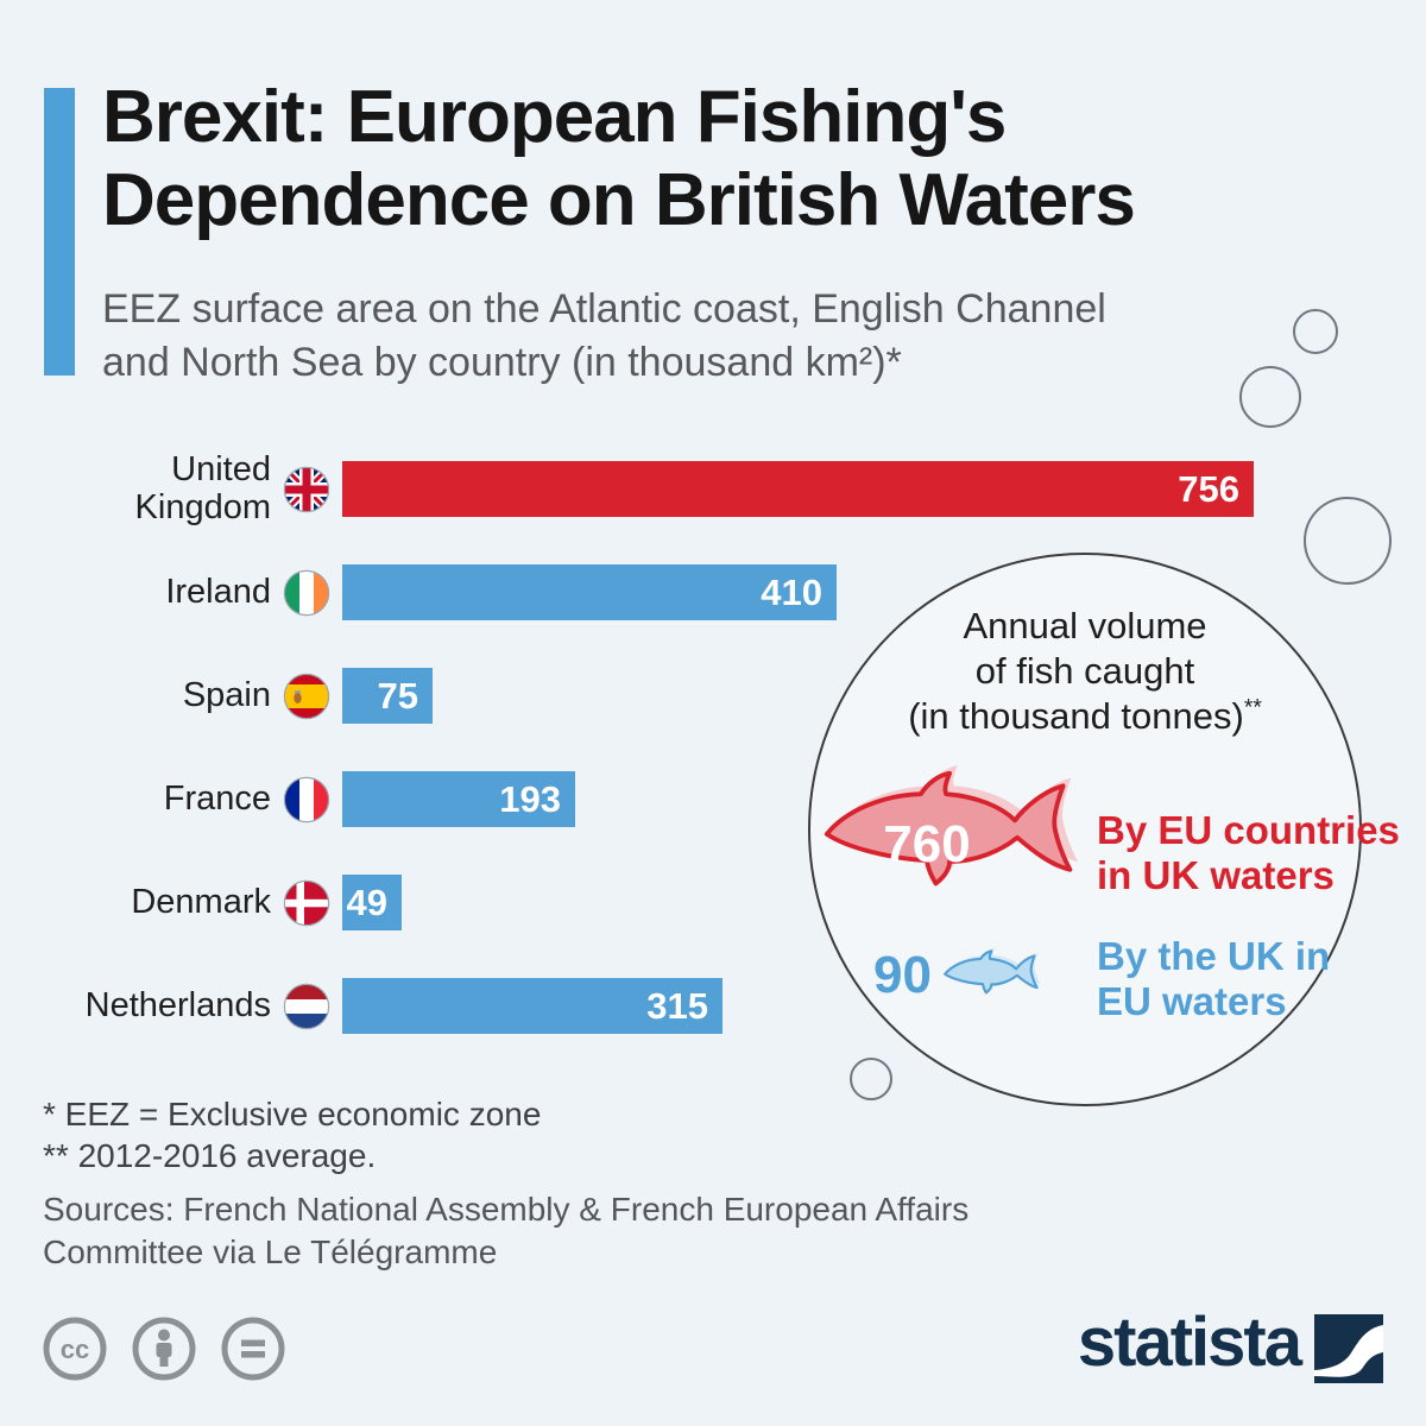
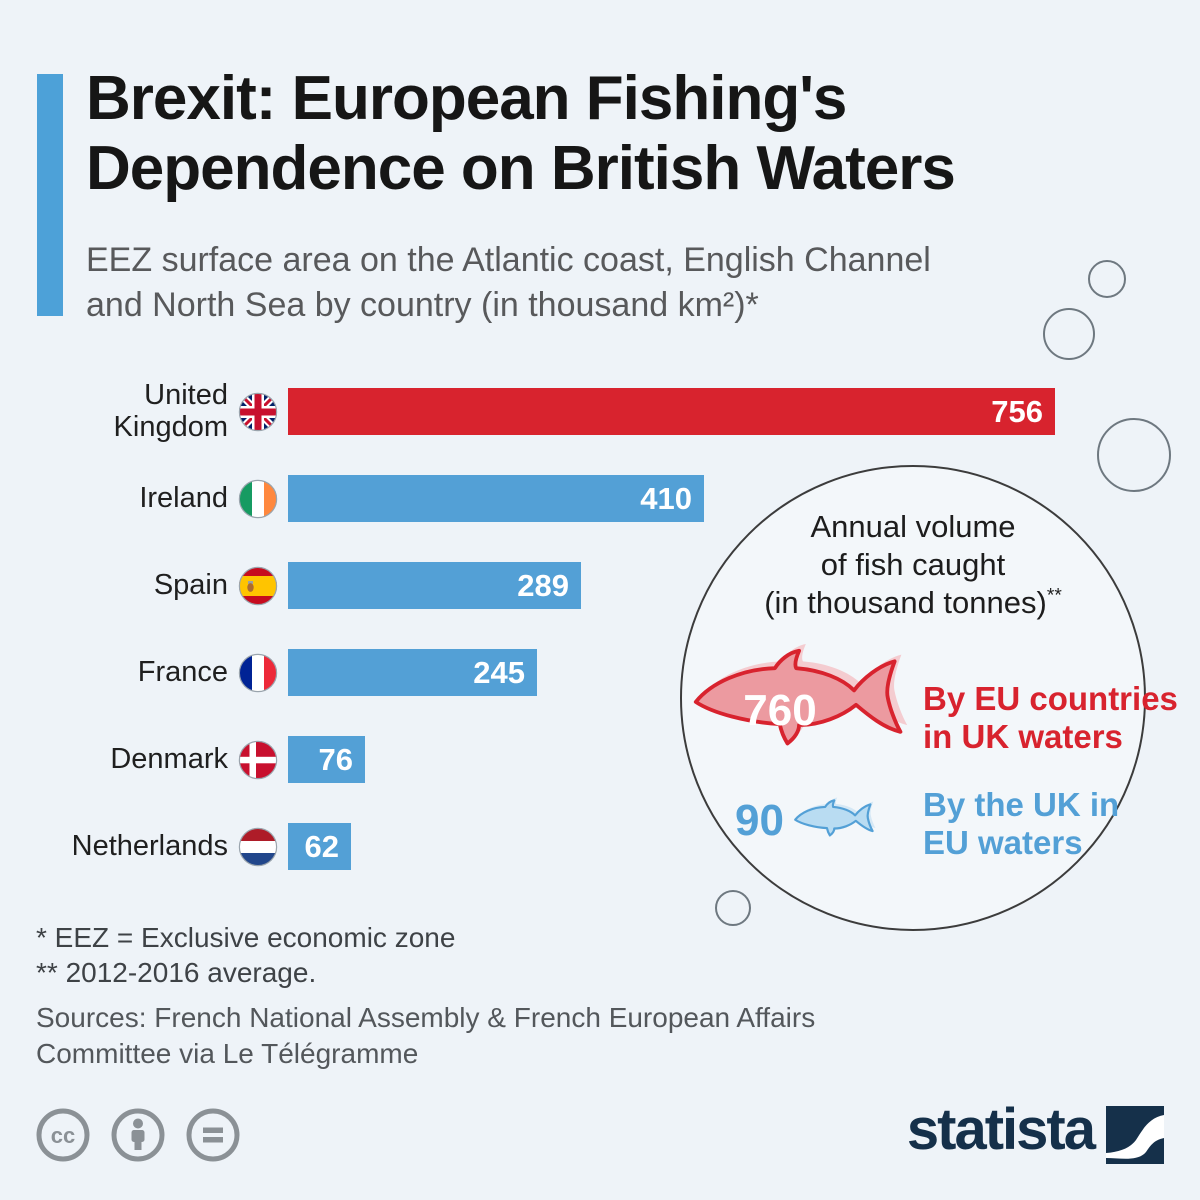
Spain: 75 -> 289
France: 193 -> 245
Denmark: 49 -> 76
Netherlands: 315 -> 62
